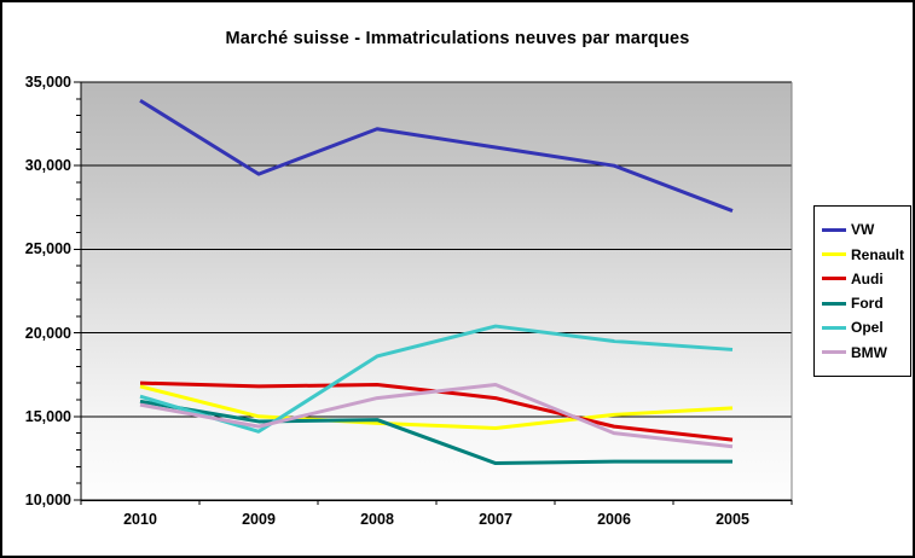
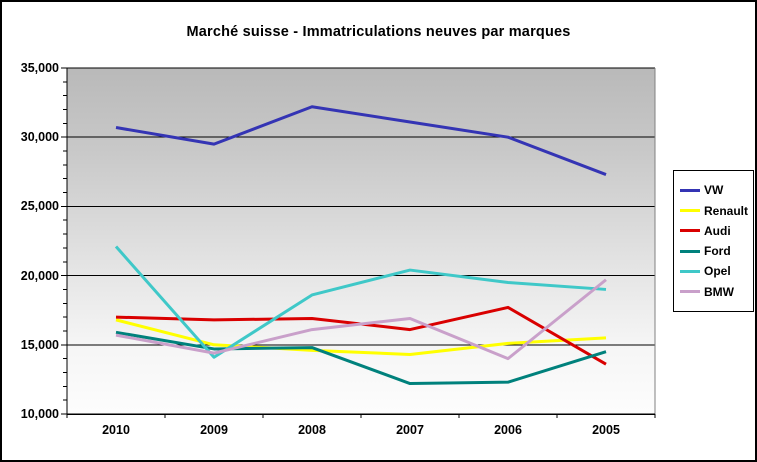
VW/2010: 33900 -> 30700
Opel/2010: 16200 -> 22100
Audi/2006: 14400 -> 17700
Ford/2005: 12300 -> 14500
BMW/2005: 13200 -> 19700
